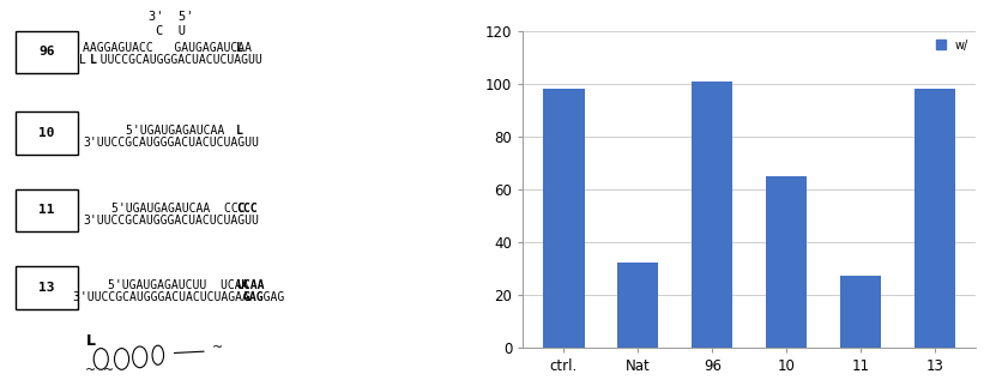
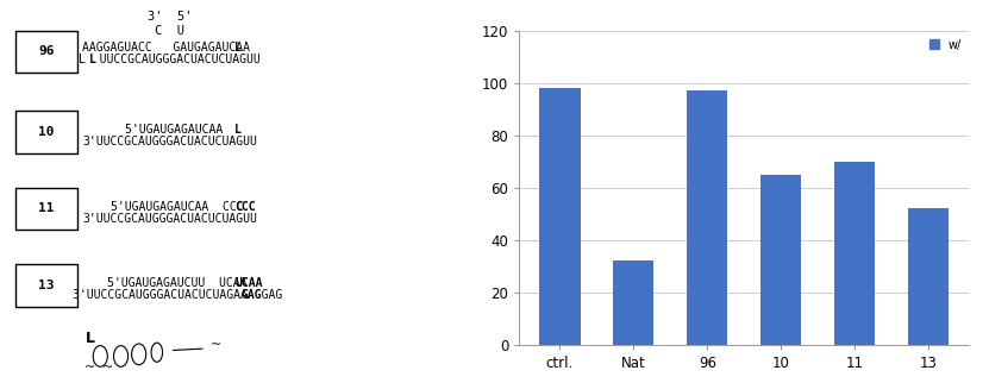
96: 101 -> 97
11: 27 -> 70
13: 98 -> 52
